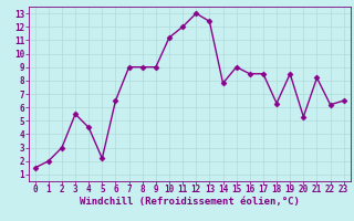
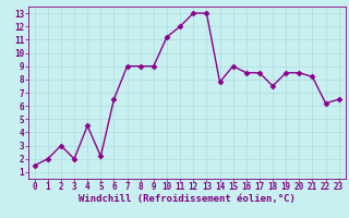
3: 5.5 -> 2.0
13: 12.4 -> 13.0
18: 6.3 -> 7.5
20: 5.3 -> 8.5
